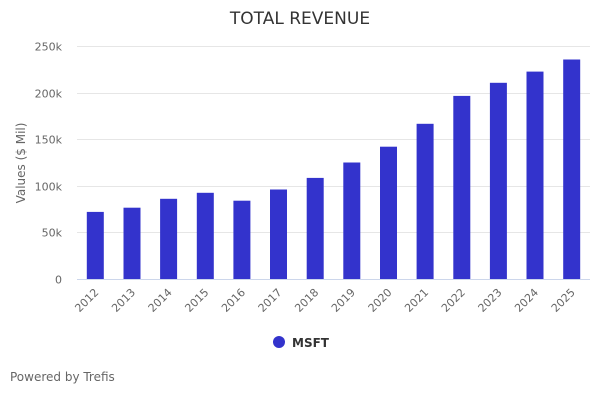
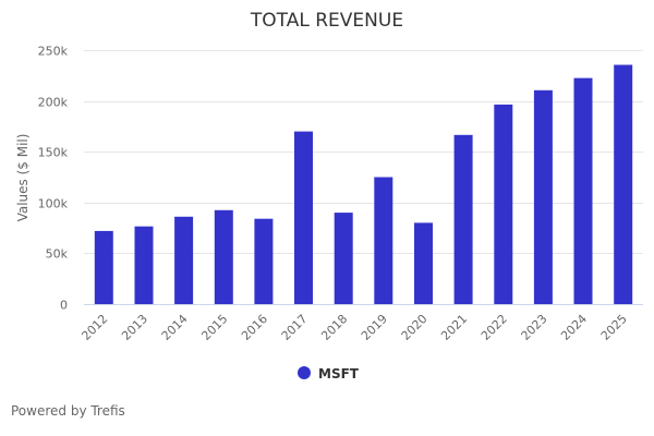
2017: 100k -> 170k
2018: 110k -> 90k
2020: 140k -> 80k
